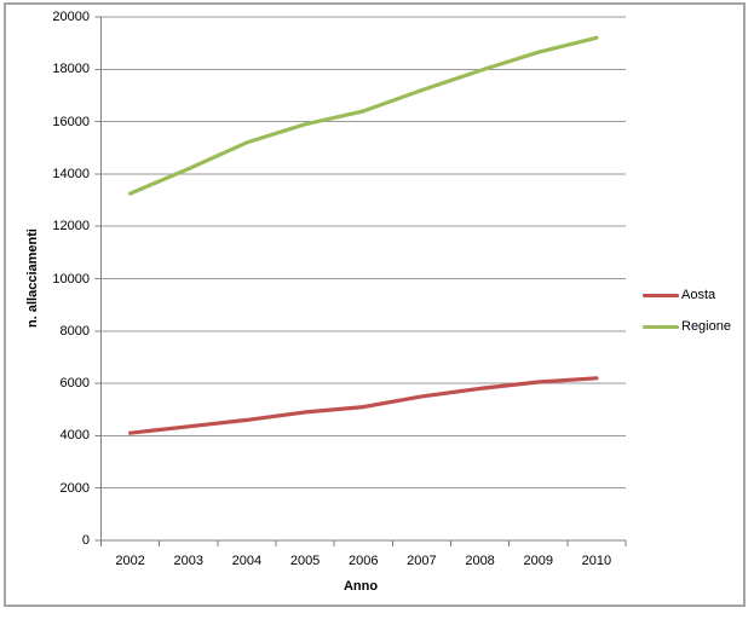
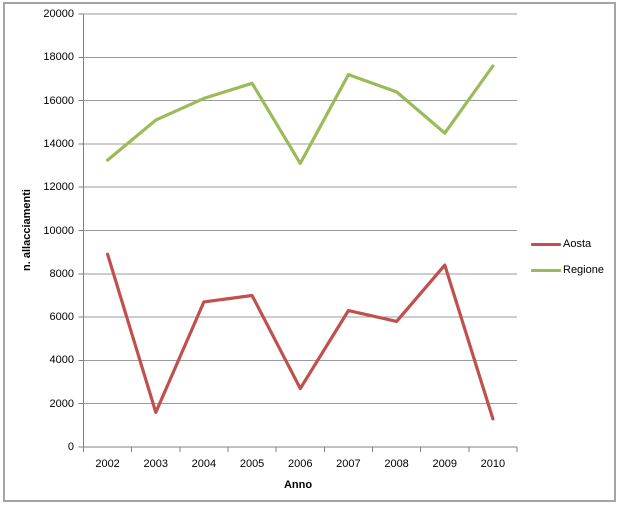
Aosta/2002: 4100 -> 8900
Aosta/2003: 4400 -> 1600
Regione/2003: 14200 -> 15100
Aosta/2004: 4600 -> 6700
Regione/2004: 15200 -> 16100
Aosta/2005: 4900 -> 7000
Regione/2005: 15900 -> 16800
Aosta/2006: 5100 -> 2700
Regione/2006: 16400 -> 13100
Aosta/2007: 5500 -> 6300
Regione/2008: 18000 -> 16400
Aosta/2009: 6000 -> 8400
Regione/2009: 18600 -> 14500
Aosta/2010: 6200 -> 1300
Regione/2010: 19200 -> 17600
